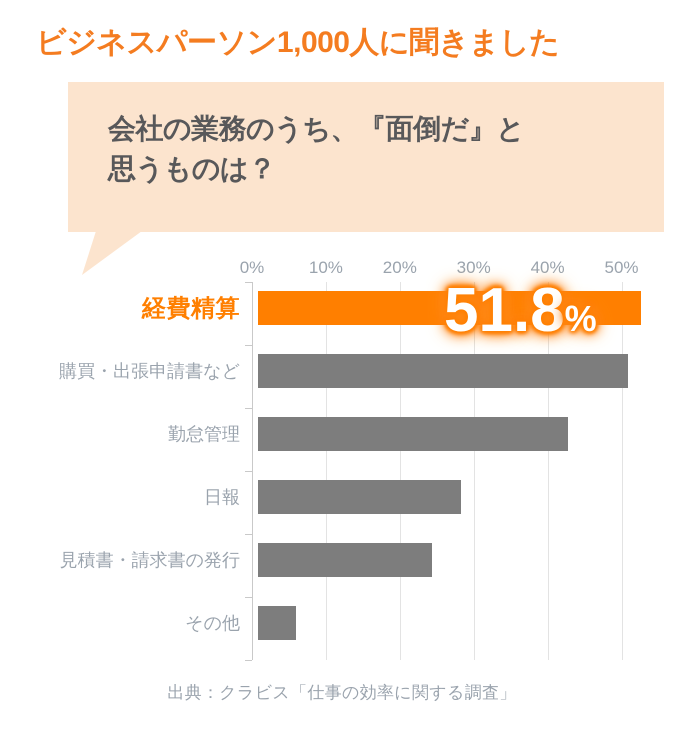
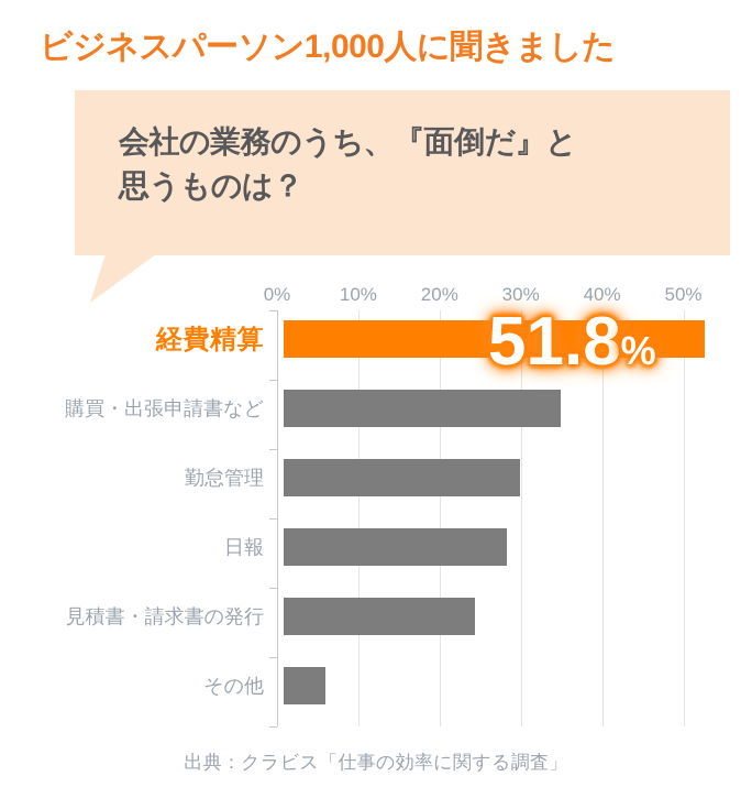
購買・出張申請書など: 50% -> 34%
勤怠管理: 42% -> 29%
